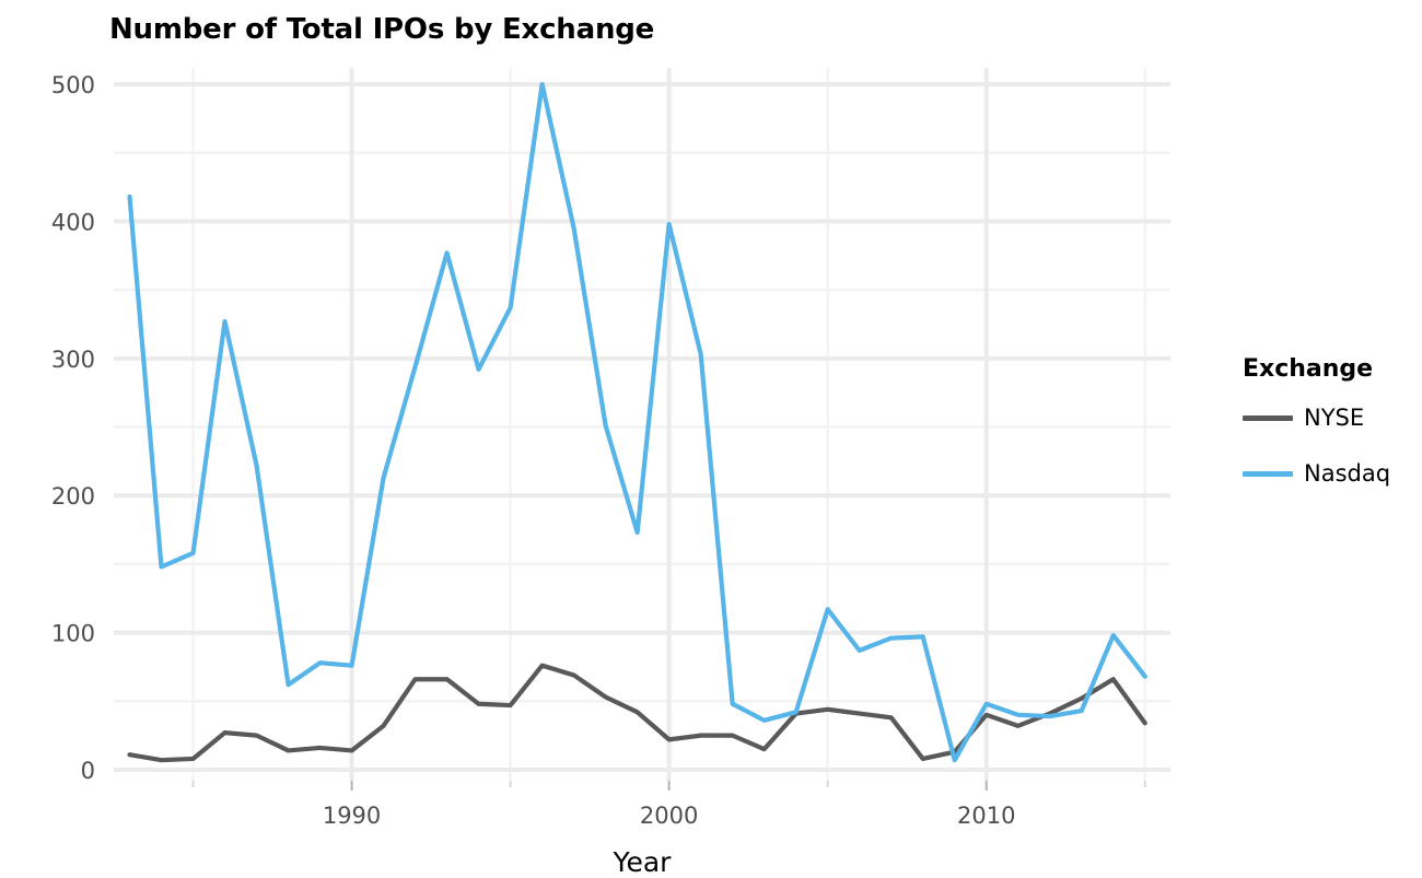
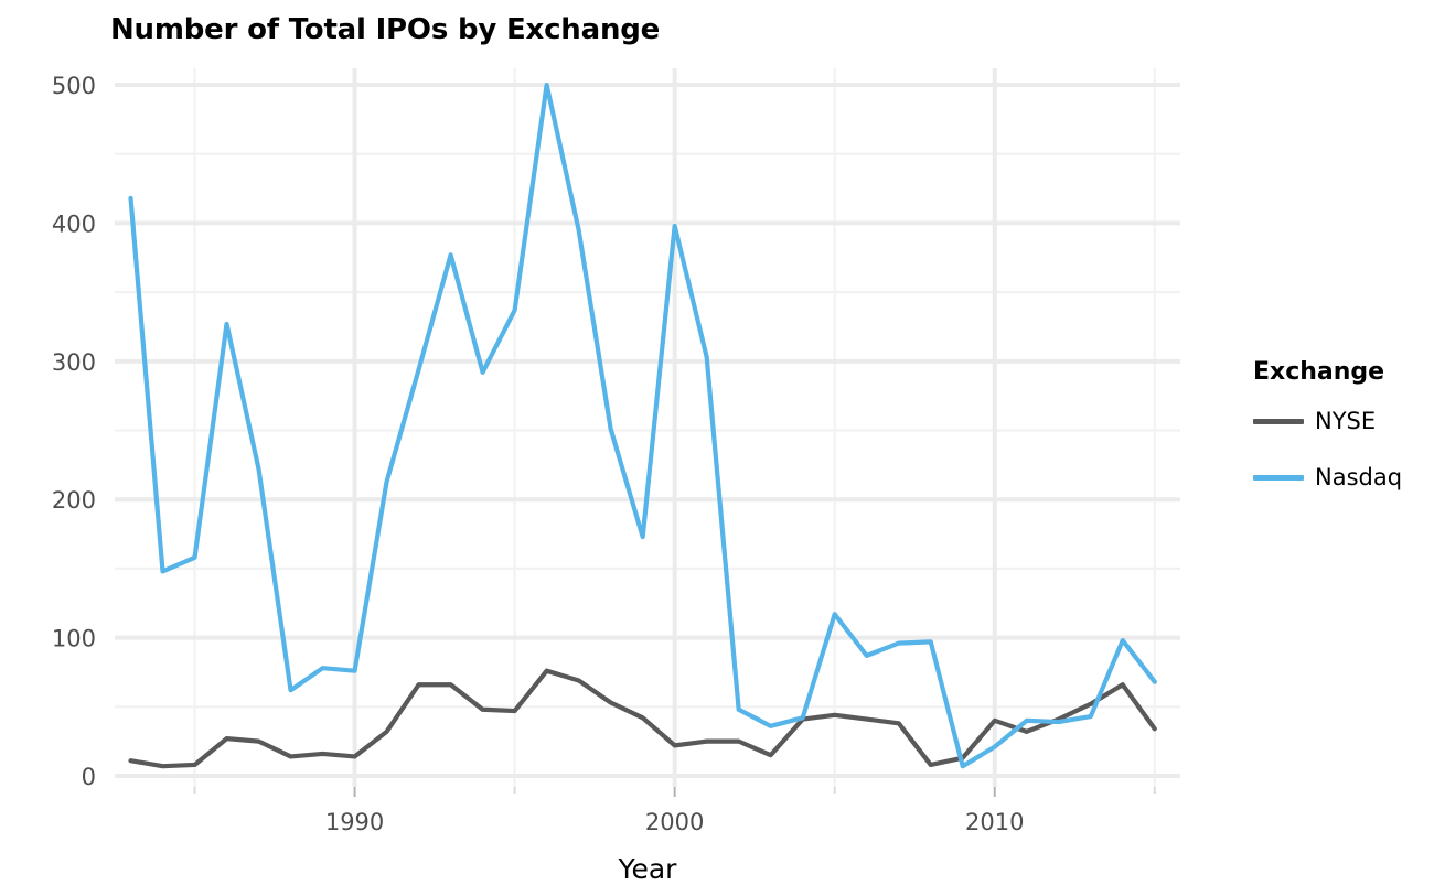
Nasdaq/2010: 48 -> 21
